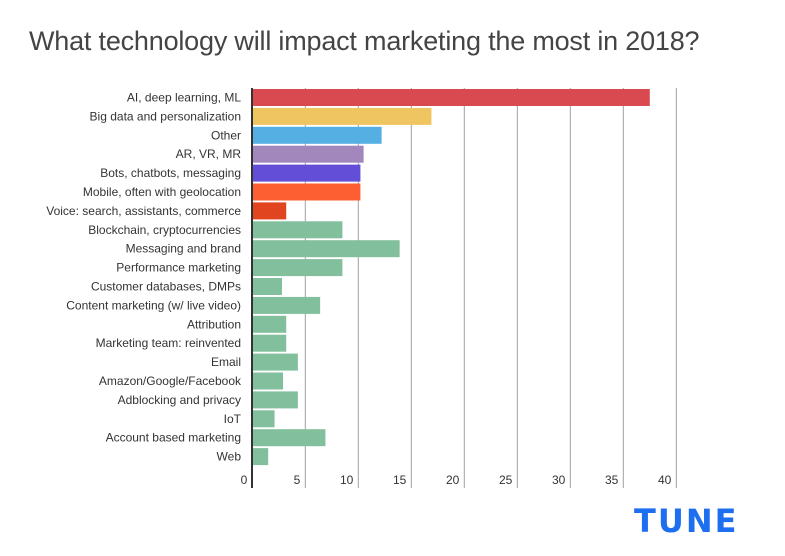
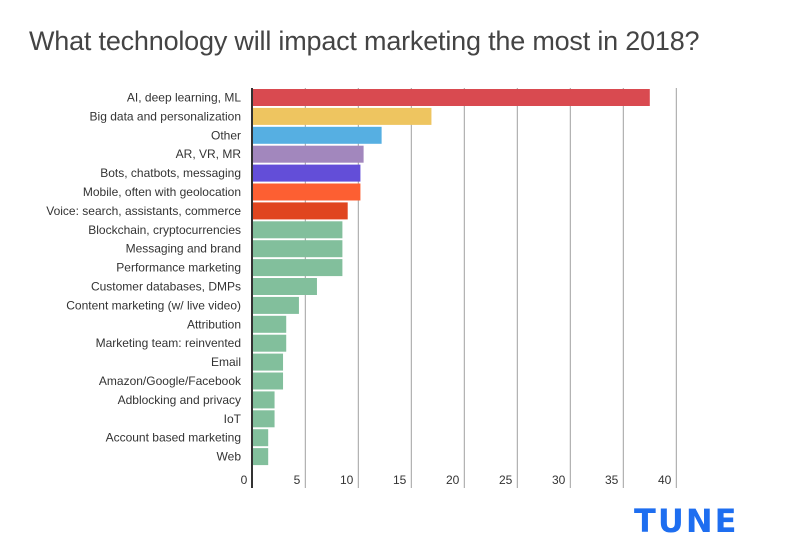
Voice: search, assistants, commerce: 3.2 -> 9.0
Messaging and brand: 13.9 -> 8.5
Customer databases, DMPs: 2.8 -> 6.1
Content marketing (w/ live video): 6.4 -> 4.4
Email: 4.3 -> 2.9
Adblocking and privacy: 4.3 -> 2.1
Account based marketing: 6.9 -> 1.5
